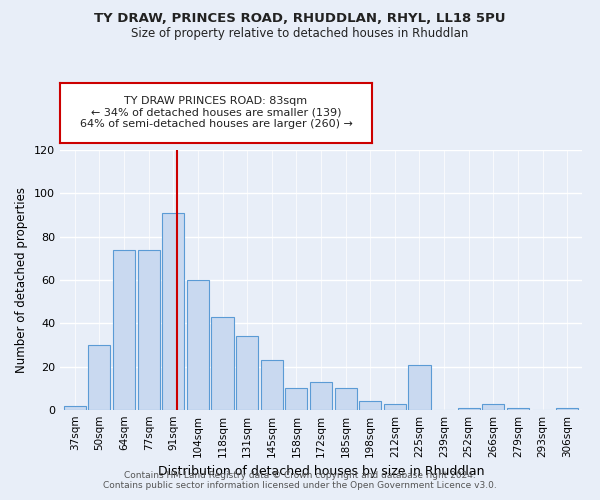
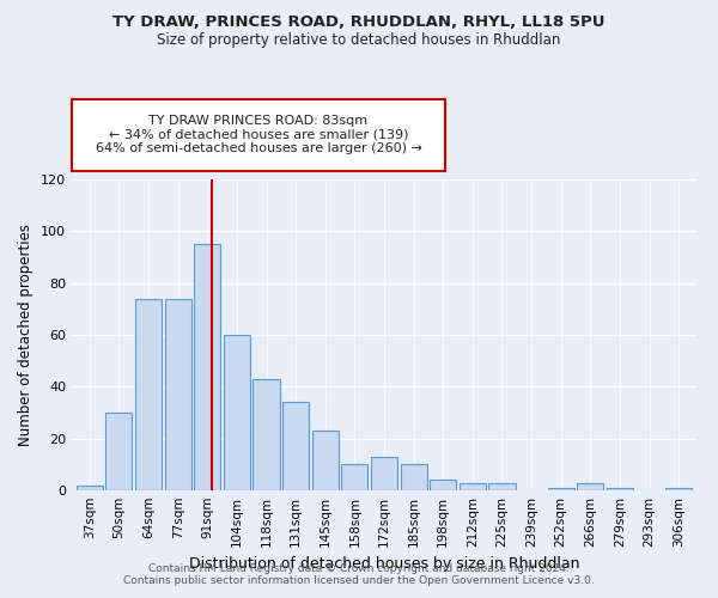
91sqm: 91 -> 95
225sqm: 21 -> 3
